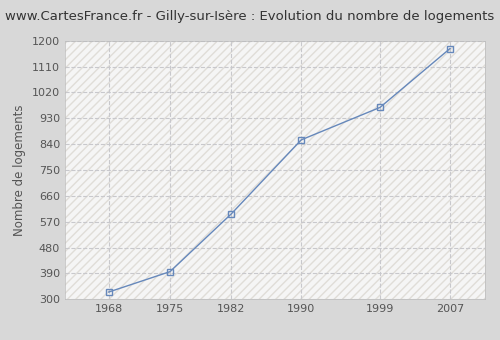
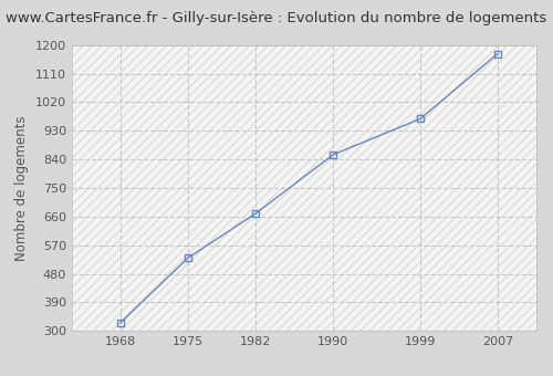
1975: 396 -> 530
1982: 597 -> 670
